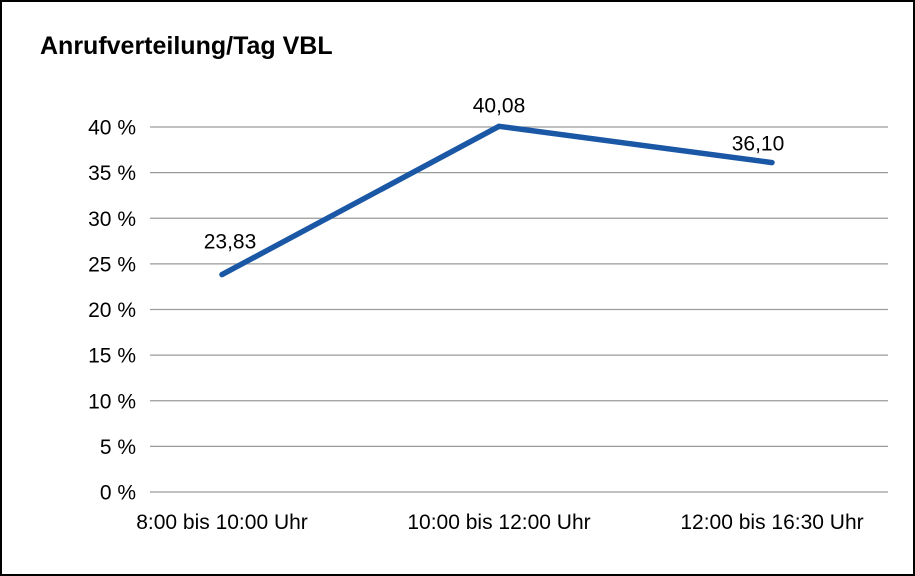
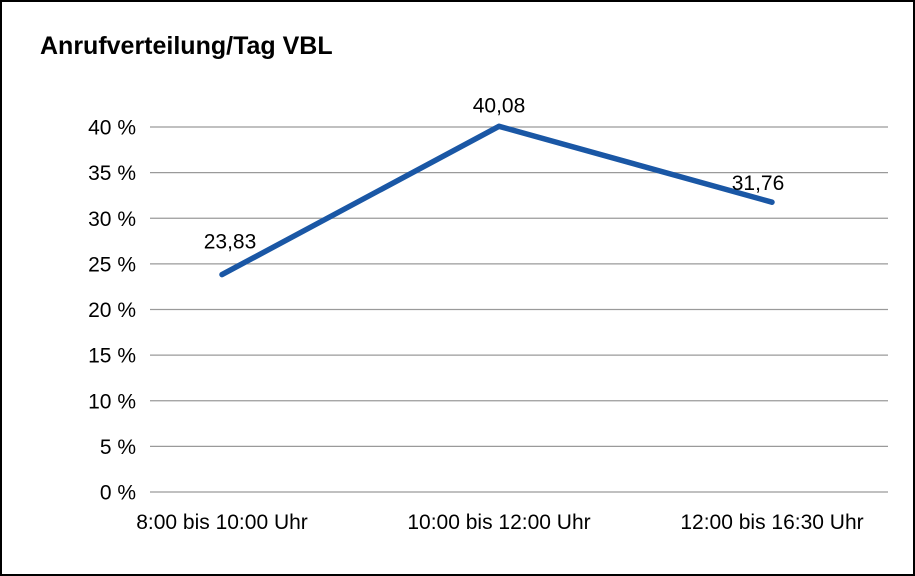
12:00 bis 16:30 Uhr: 36,10 -> 31,76
